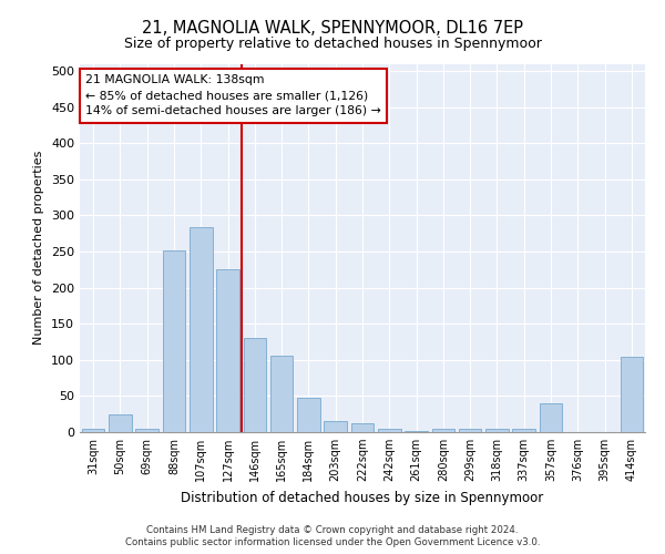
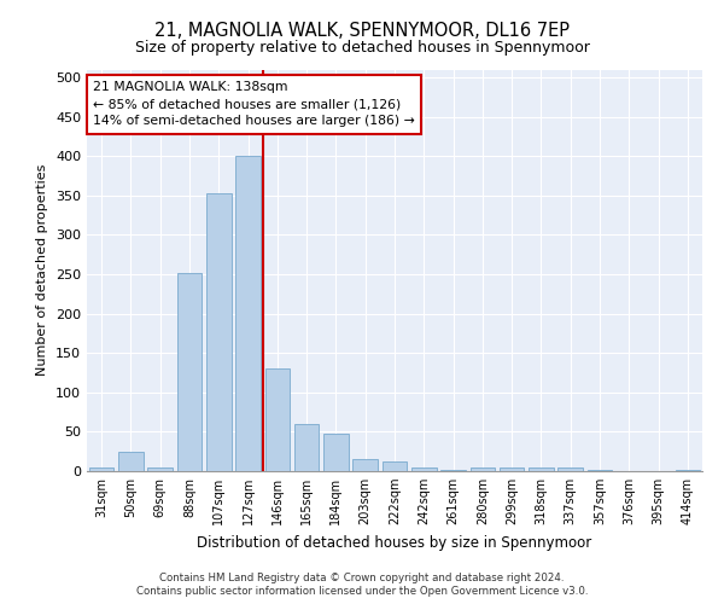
107sqm: 284 -> 353
127sqm: 226 -> 400
165sqm: 106 -> 60
357sqm: 40 -> 1
414sqm: 104 -> 2
